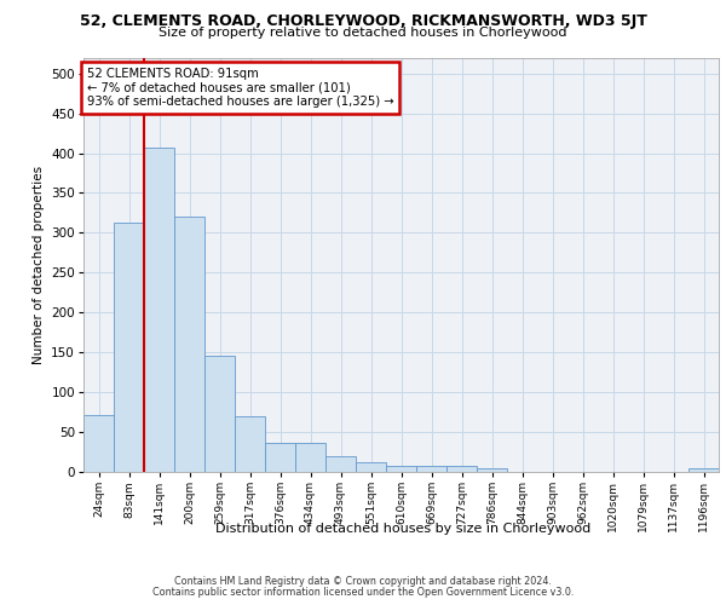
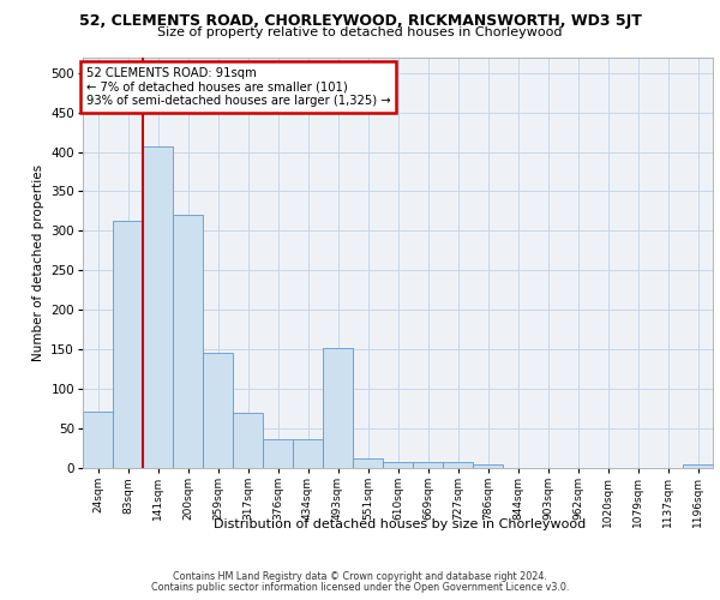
493sqm: 20 -> 152
